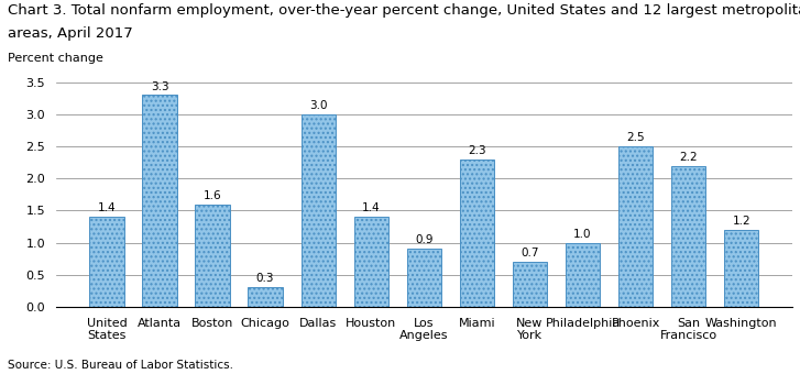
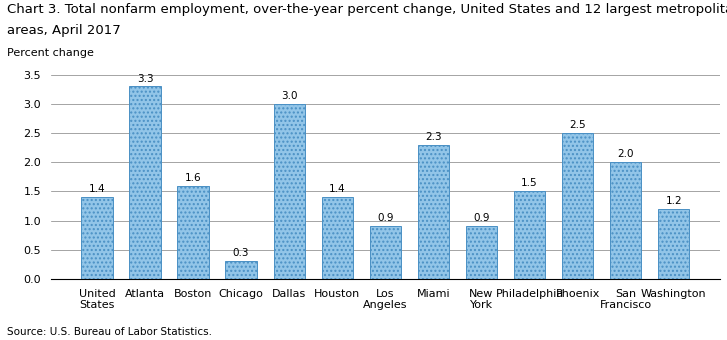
New York: 0.7 -> 0.9
Philadelphia: 1.0 -> 1.5
San Francisco: 2.2 -> 2.0
